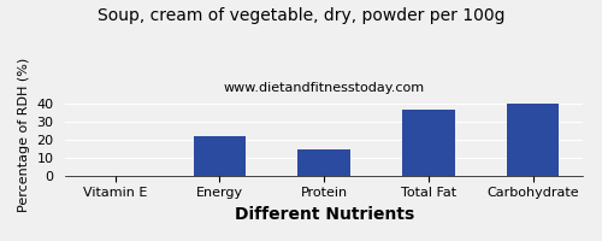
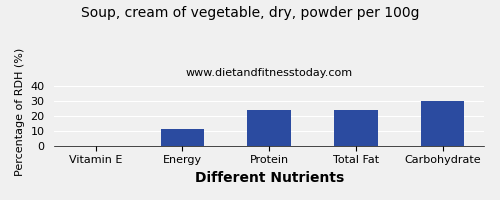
Energy: 22 -> 11
Protein: 14 -> 24
Total Fat: 37 -> 24
Carbohydrate: 40 -> 30
